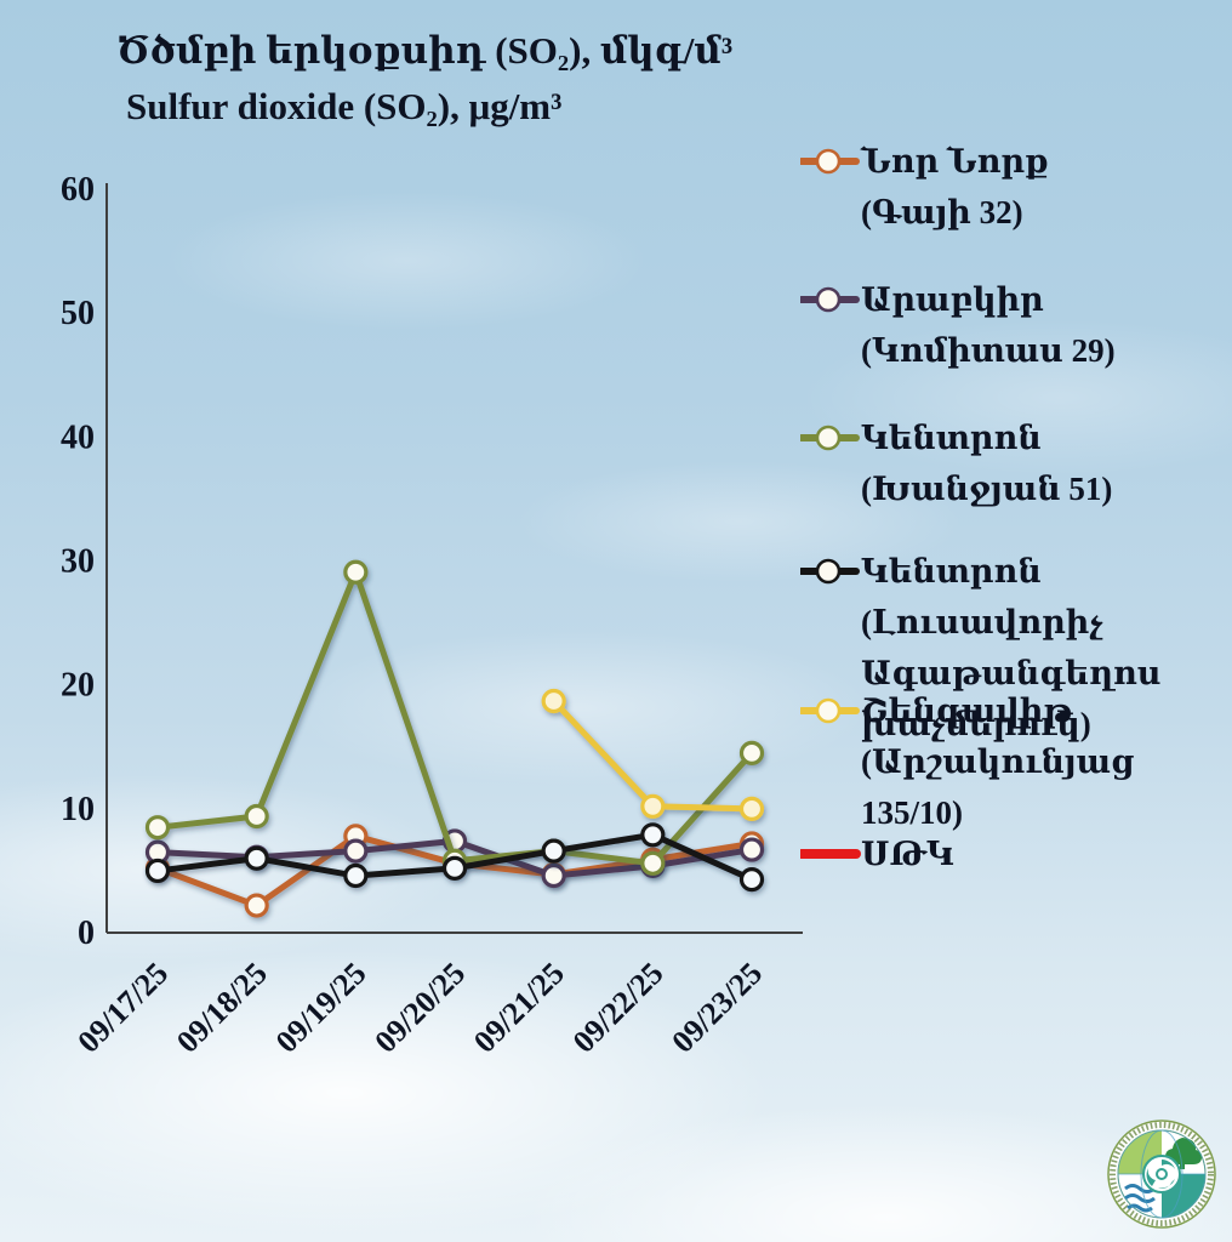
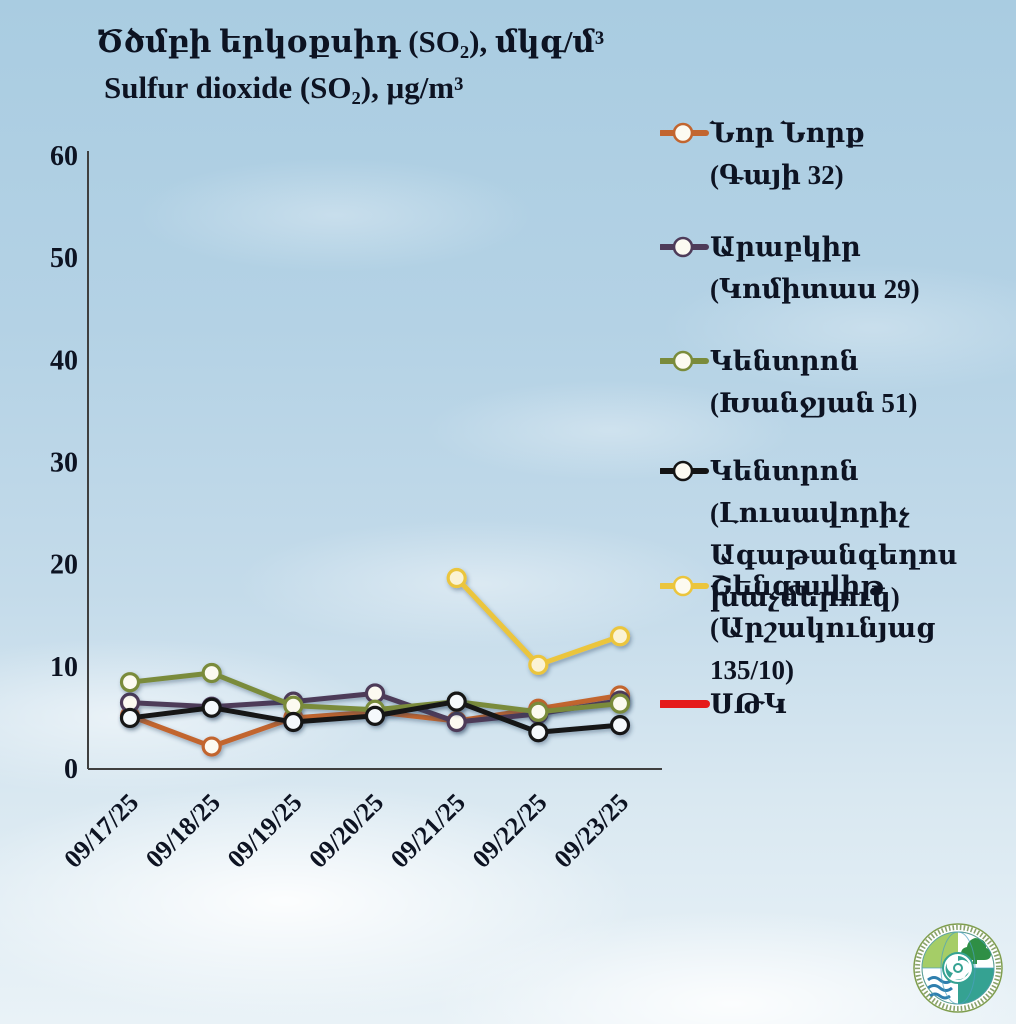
Նոր Նորք (Գայի 32)/09/19/25: 7.7 -> 4.9
Կենտրոն (Խանջյան 51)/09/19/25: 29.0 -> 6.1
Կենտրոն (Լուսավորիչ Ագաթանգեղոս խաչմերուկ)/09/22/25: 7.8 -> 3.5
Կենտրոն (Խանջյան 51)/09/23/25: 14.4 -> 6.3
Շենգավիթ (Արշակունյաց 135/10)/09/23/25: 9.9 -> 12.9
